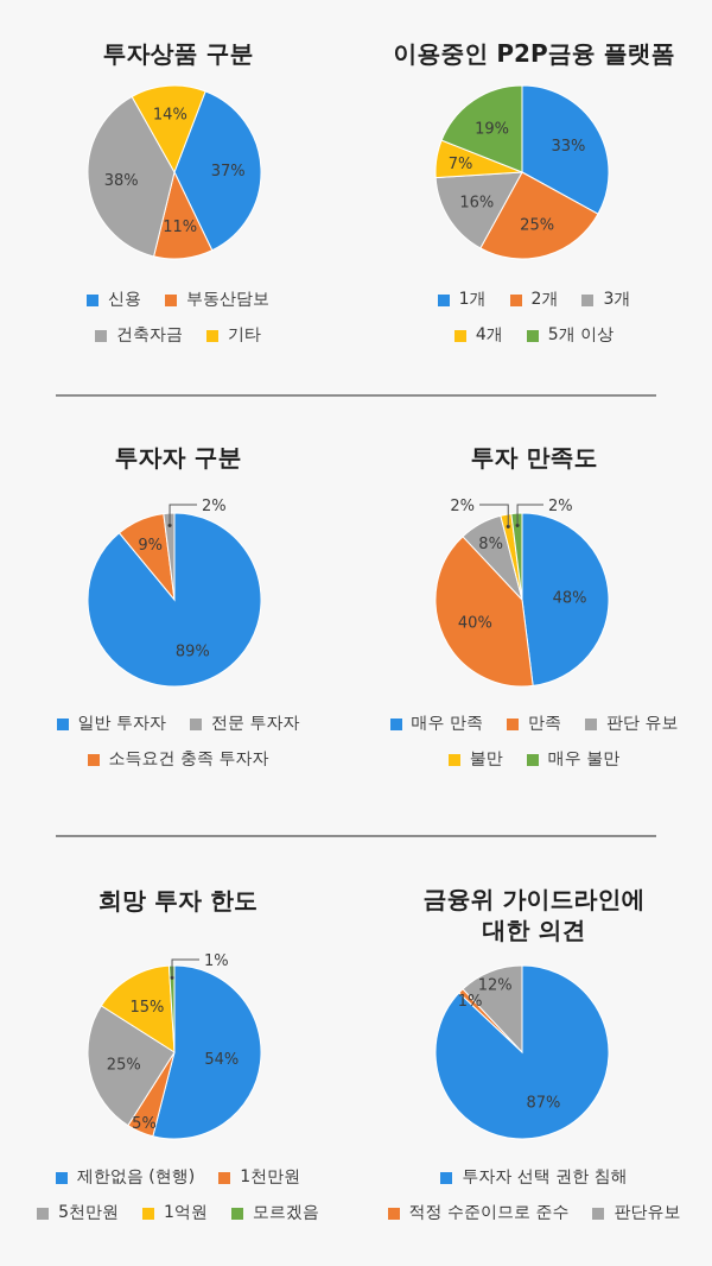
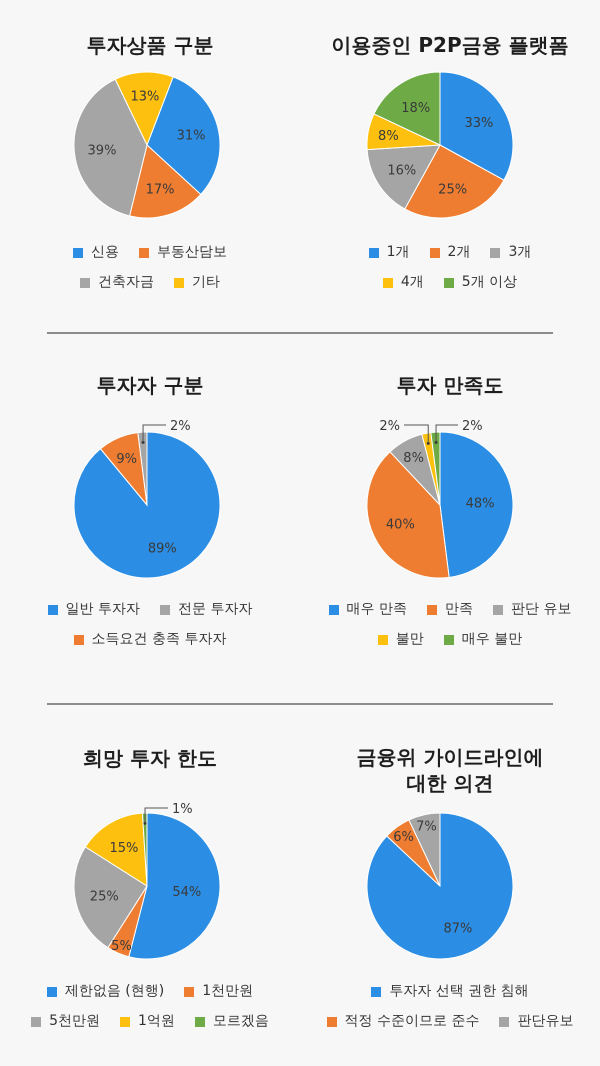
투자상품 구분/신용: 37% -> 31%
투자상품 구분/부동산담보: 11% -> 17%
투자상품 구분/건축자금: 38% -> 39%
투자상품 구분/기타: 14% -> 13%
이용중인 P2P금융 플랫폼/4개: 7% -> 8%
이용중인 P2P금융 플랫폼/5개 이상: 19% -> 18%
금융위 가이드라인에 대한 의견/적정 수준이므로 준수: 1% -> 6%
금융위 가이드라인에 대한 의견/판단유보: 12% -> 7%
